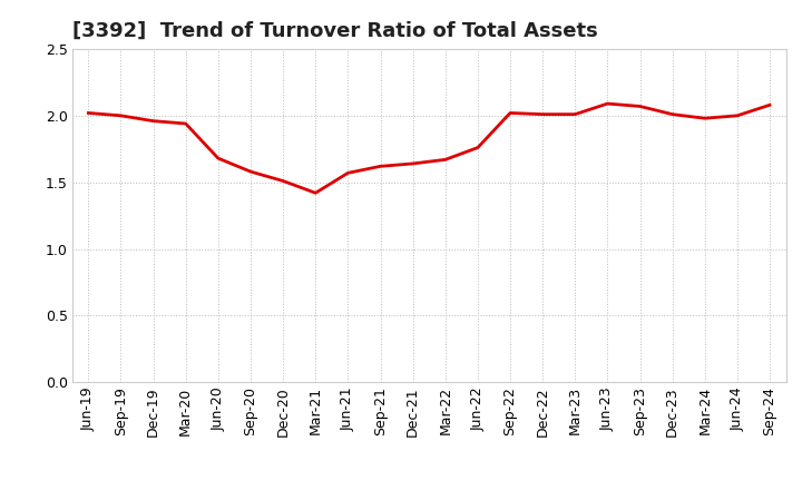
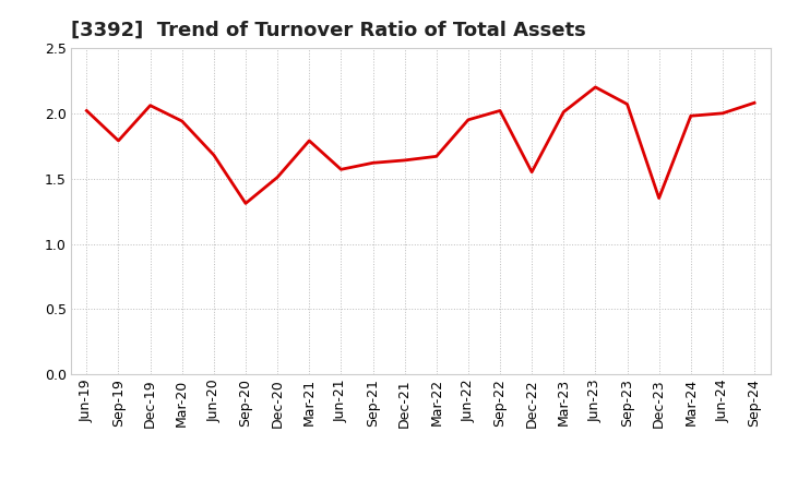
Sep-19: 2.00 -> 1.79
Dec-19: 1.96 -> 2.06
Sep-20: 1.58 -> 1.31
Mar-21: 1.42 -> 1.79
Jun-22: 1.76 -> 1.95
Dec-22: 2.01 -> 1.55
Jun-23: 2.09 -> 2.20
Dec-23: 2.01 -> 1.35
